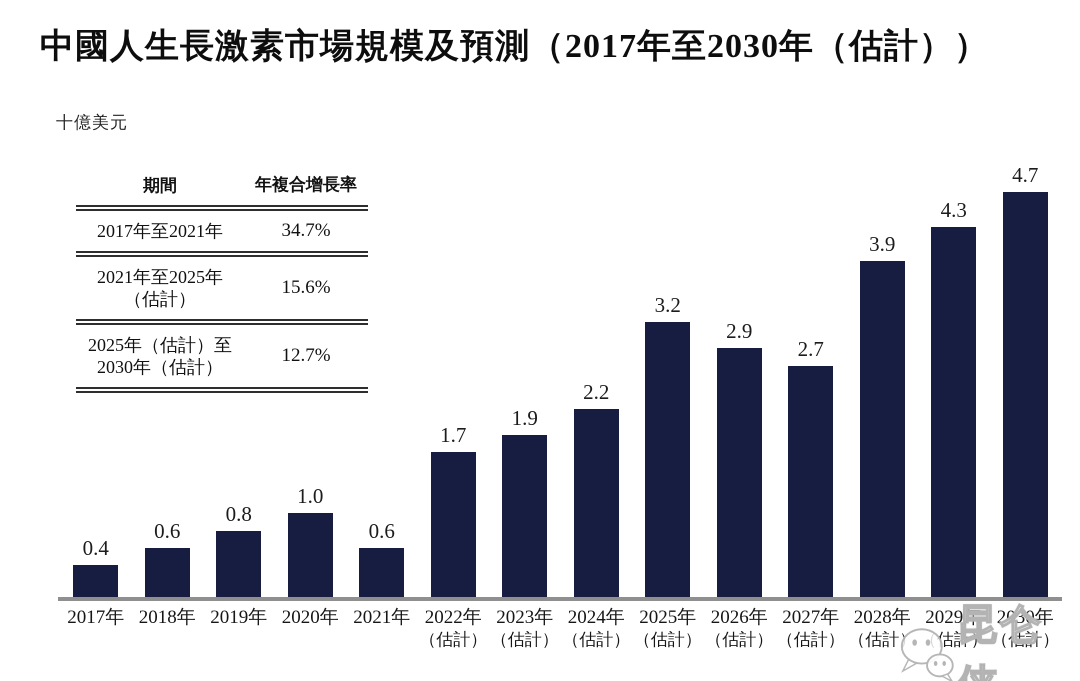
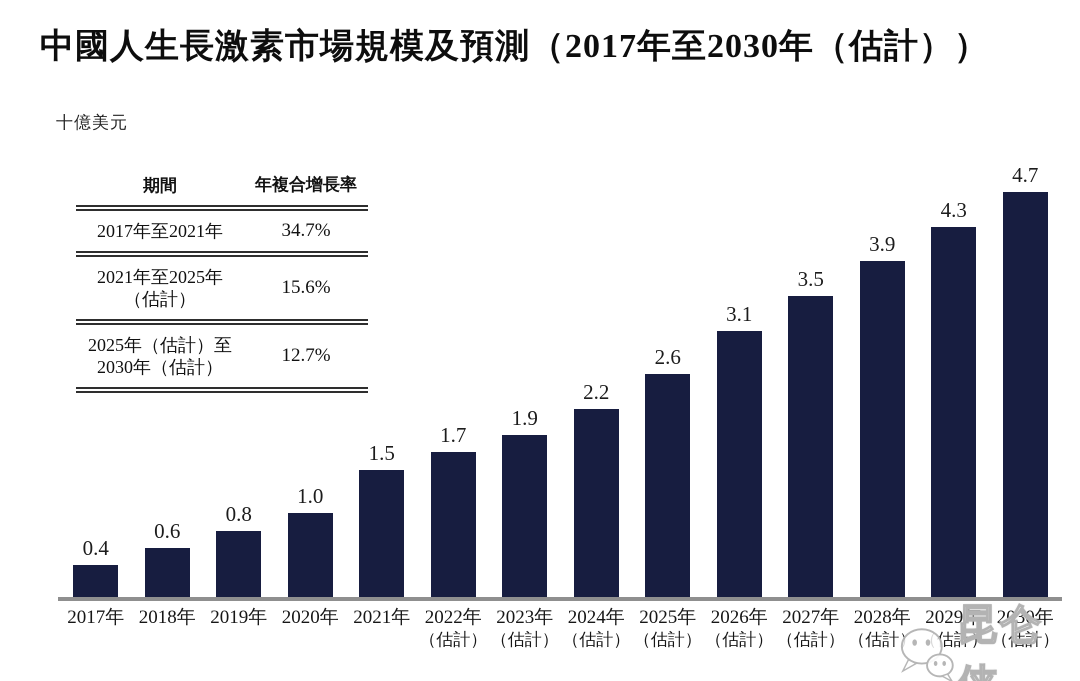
2021年: 0.6 -> 1.5
2025年: 3.2 -> 2.6
2026年: 2.9 -> 3.1
2027年: 2.7 -> 3.5
